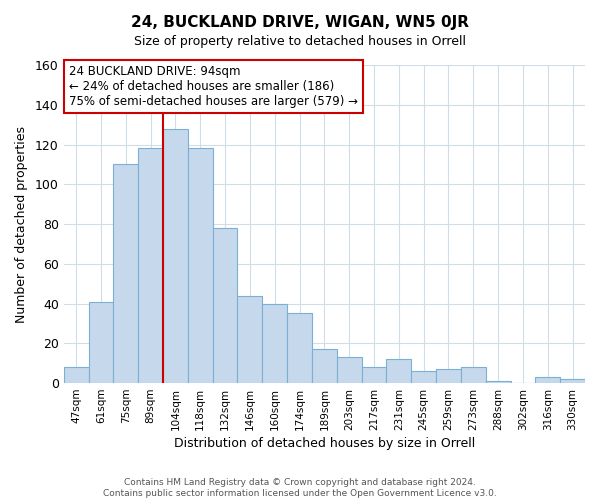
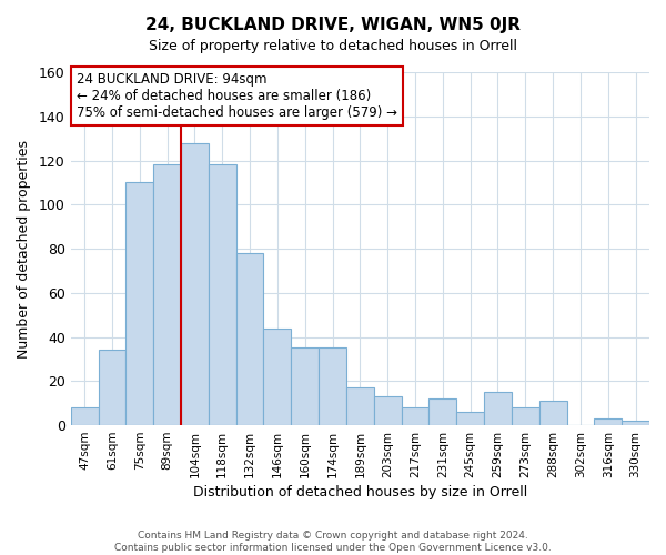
61sqm: 41 -> 34
160sqm: 40 -> 35
259sqm: 7 -> 15
288sqm: 1 -> 11
